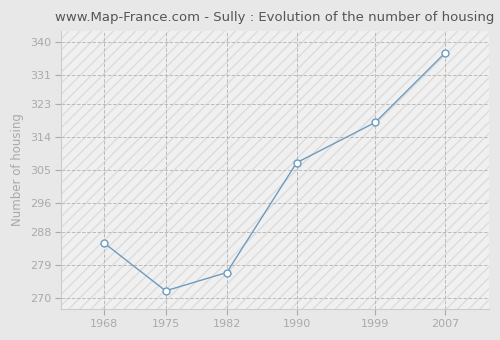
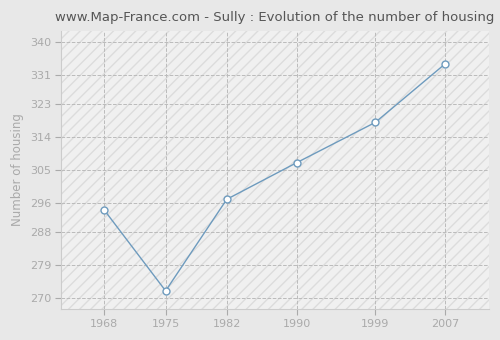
1968: 285 -> 294
1982: 277 -> 297
2007: 337 -> 334
